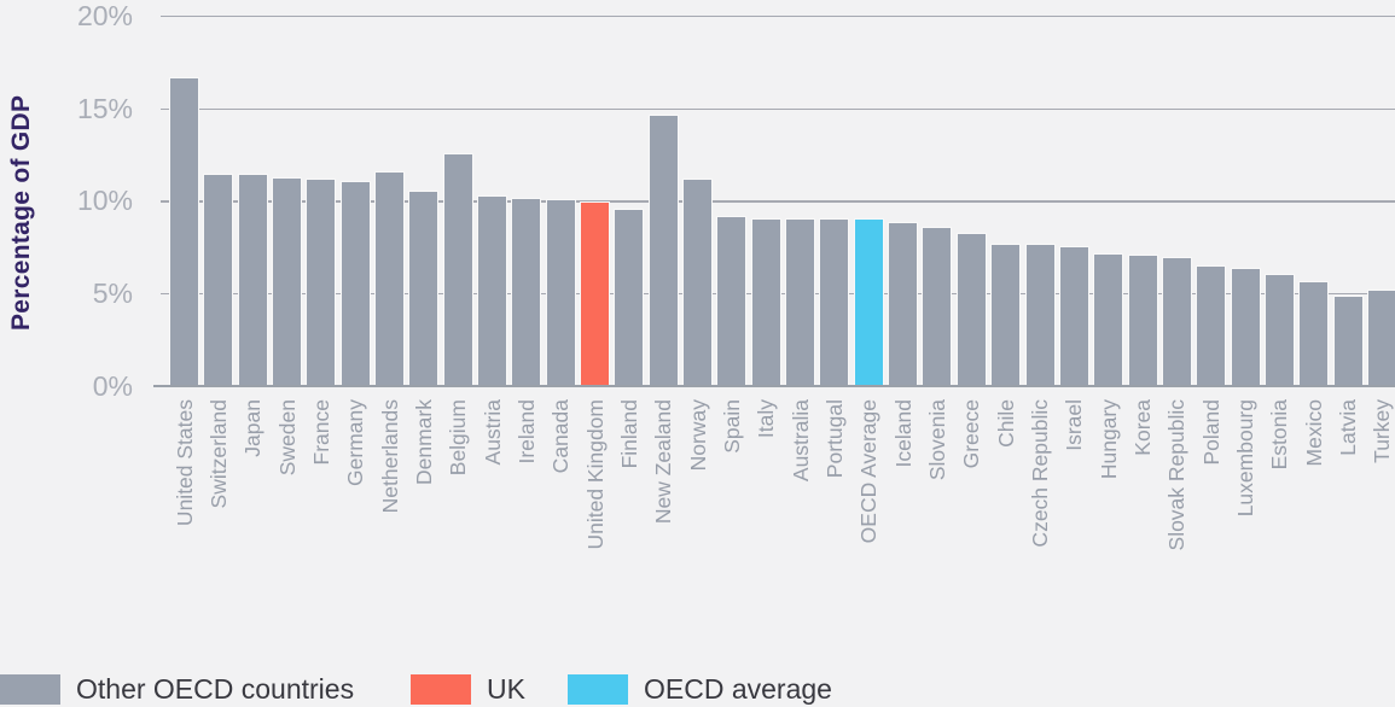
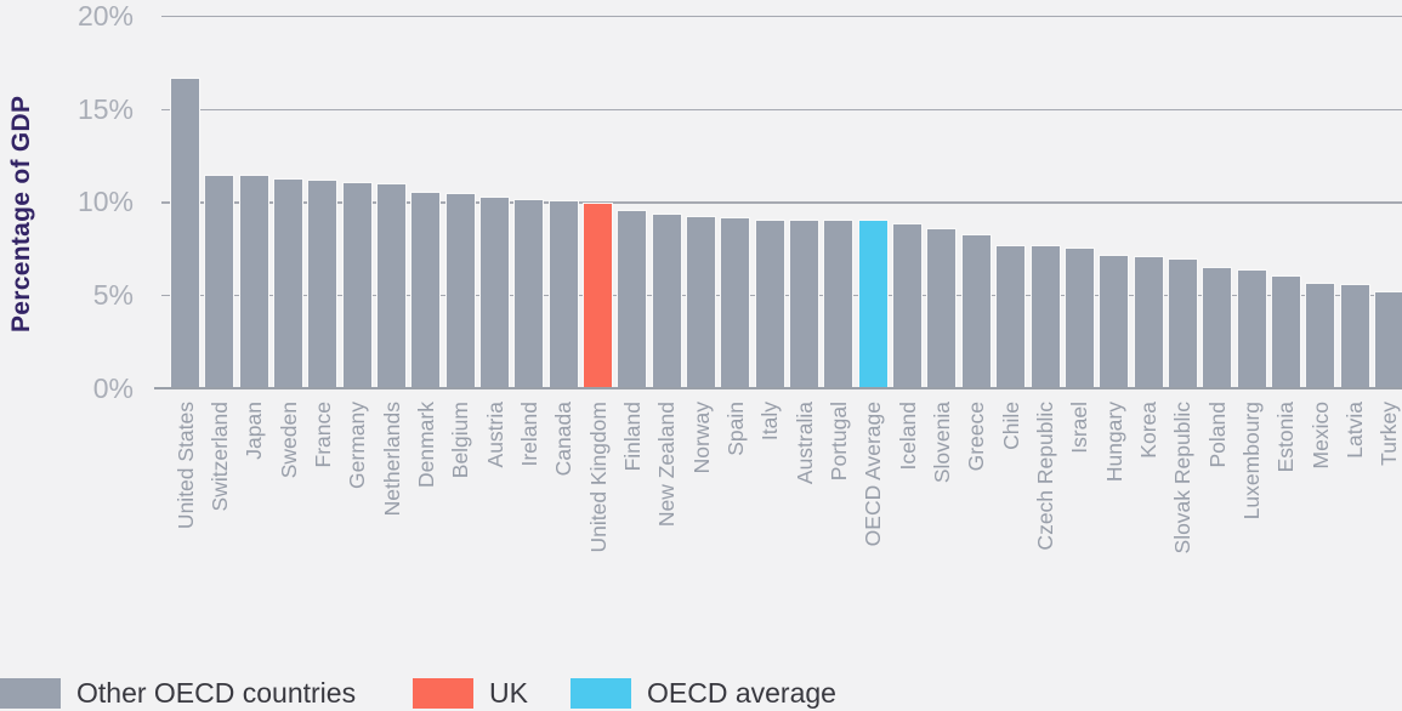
Netherlands: 11.5% -> 10.9%
Belgium: 12.5% -> 10.4%
New Zealand: 14.6% -> 9.3%
Norway: 11.1% -> 9.2%
Latvia: 4.8% -> 5.5%
